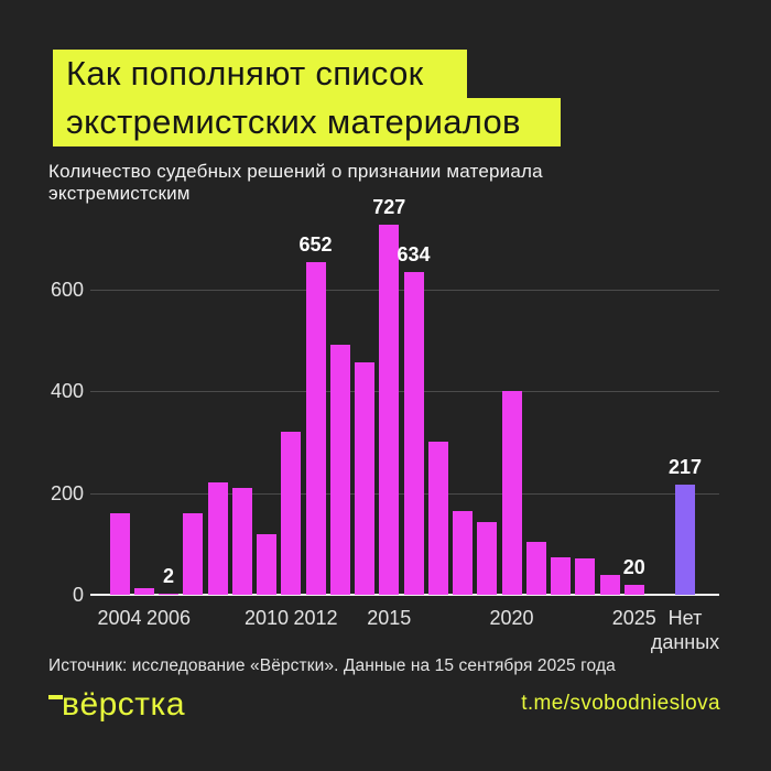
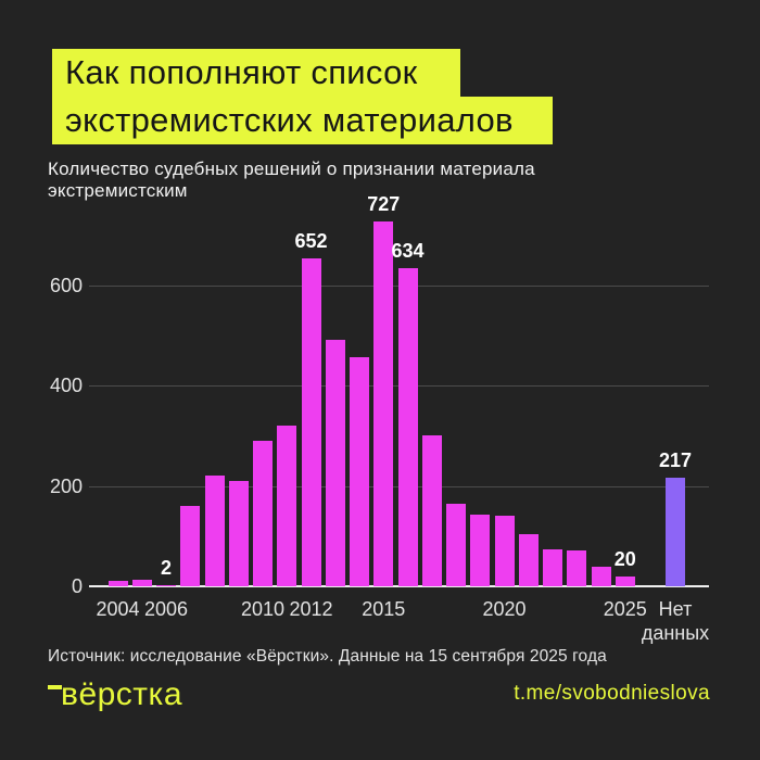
2004: 160 -> 10
2010: 120 -> 290
2020: 400 -> 140
